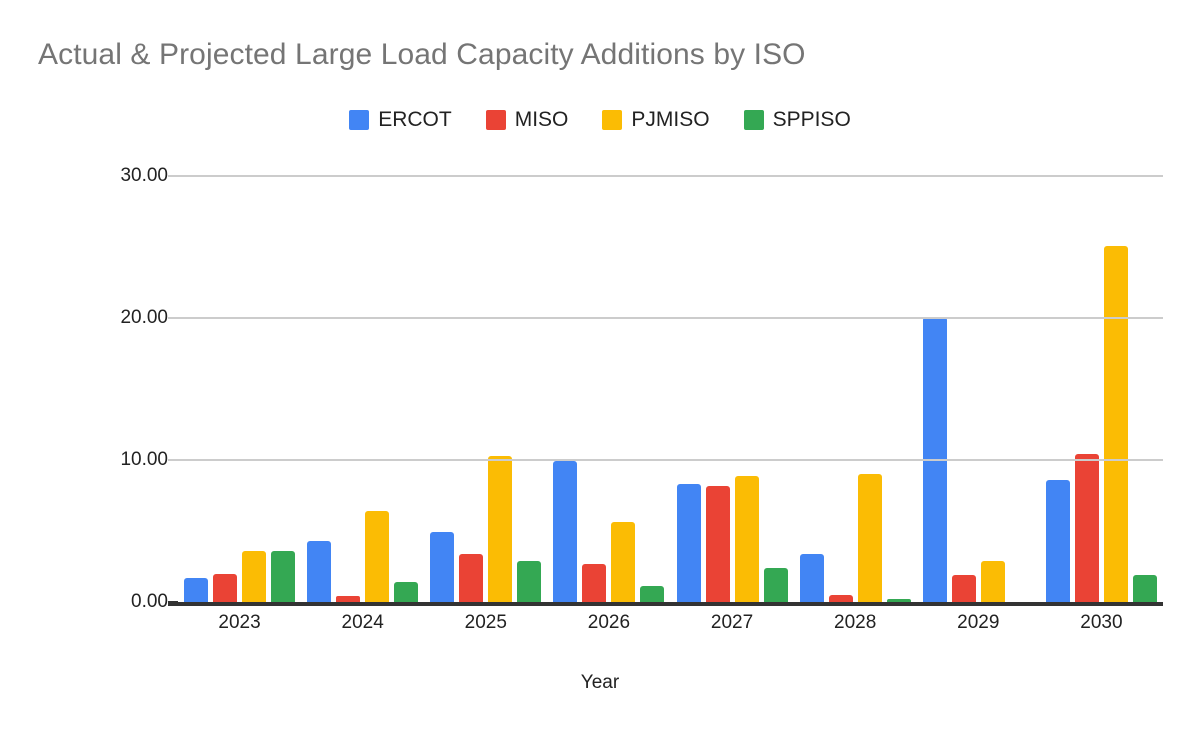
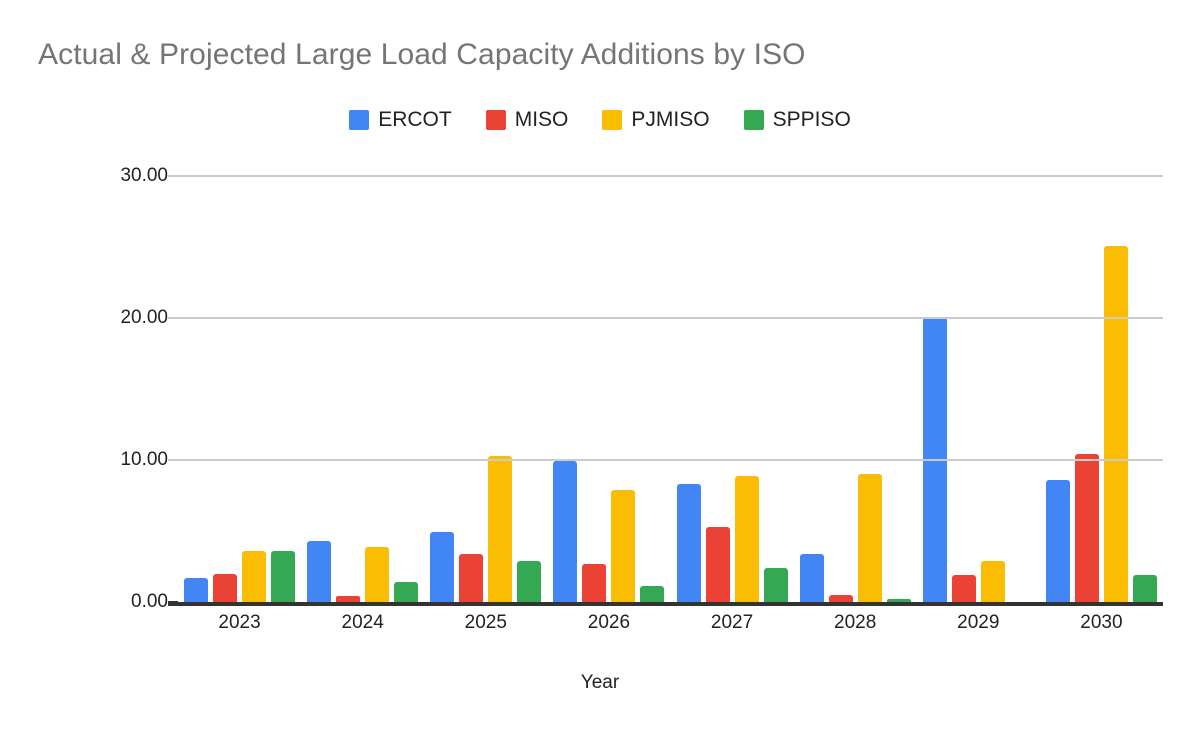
PJMISO/2024: 6.4 -> 3.9
PJMISO/2026: 5.6 -> 7.9
MISO/2027: 8.2 -> 5.3
